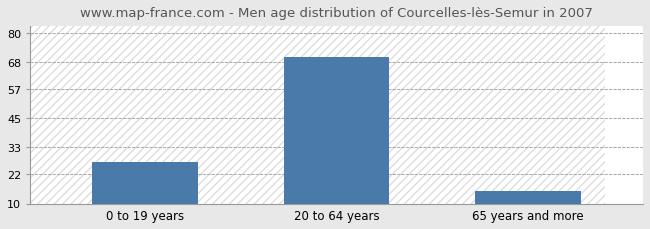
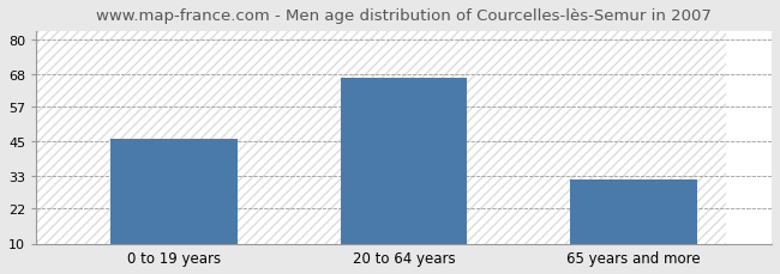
0 to 19 years: 27 -> 46
20 to 64 years: 70 -> 67
65 years and more: 15 -> 32
